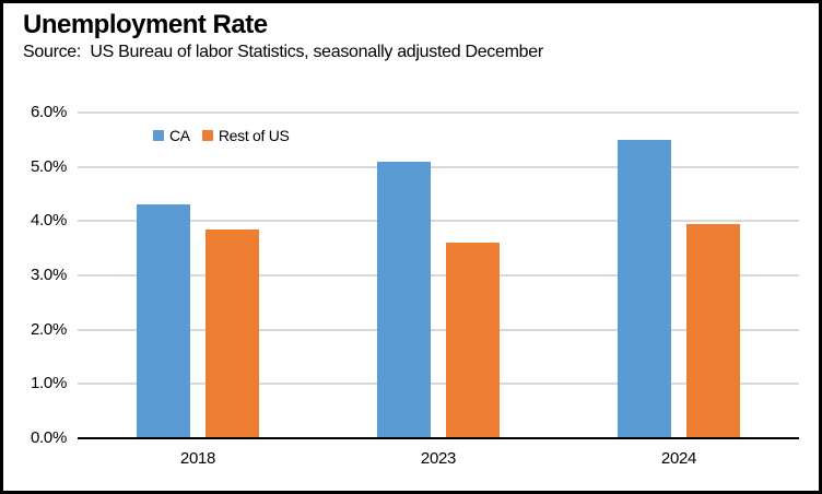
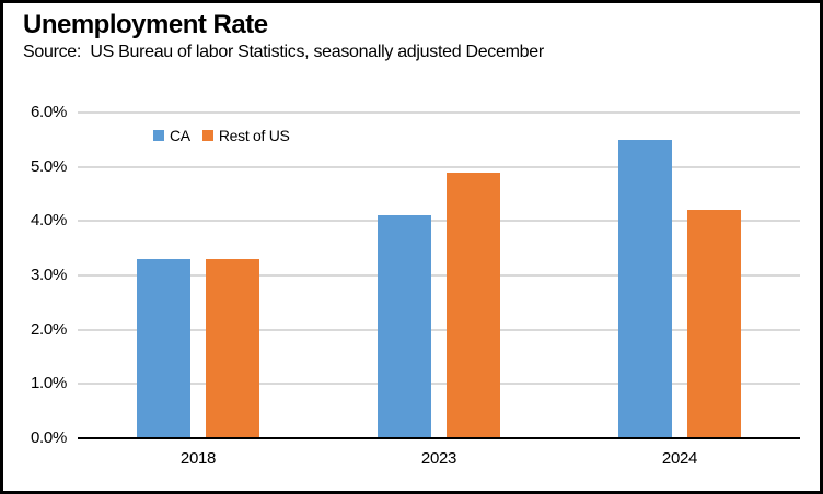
CA/2018: 4.3% -> 3.3%
Rest of US/2018: 3.9% -> 3.3%
CA/2023: 5.1% -> 4.1%
Rest of US/2023: 3.6% -> 4.9%
Rest of US/2024: 4.0% -> 4.2%
